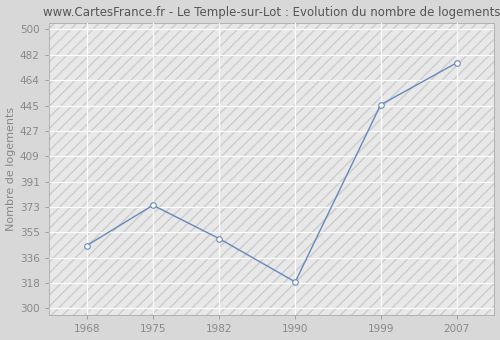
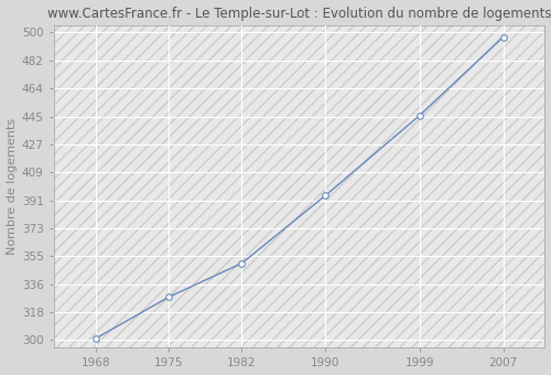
1968: 345 -> 301
1975: 374 -> 328
1990: 319 -> 394
2007: 476 -> 497
